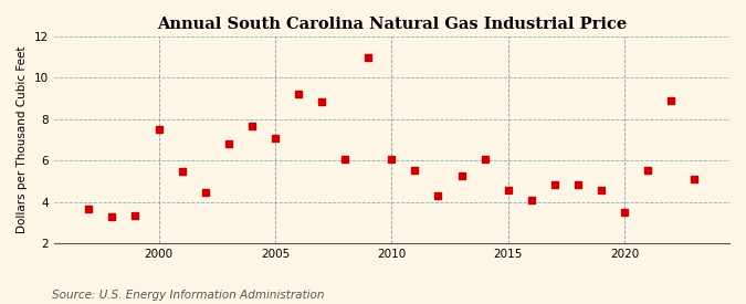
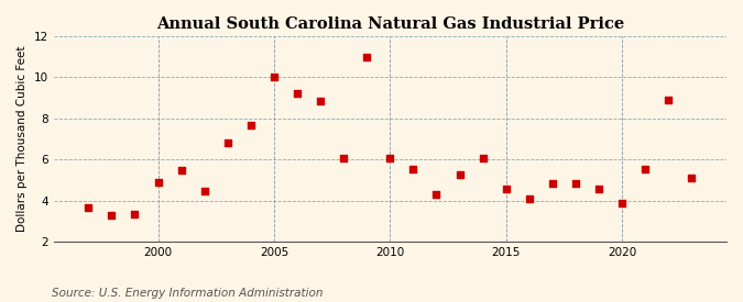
2000: 7.5 -> 4.9
2005: 7.1 -> 10.0
2020: 3.5 -> 3.9
